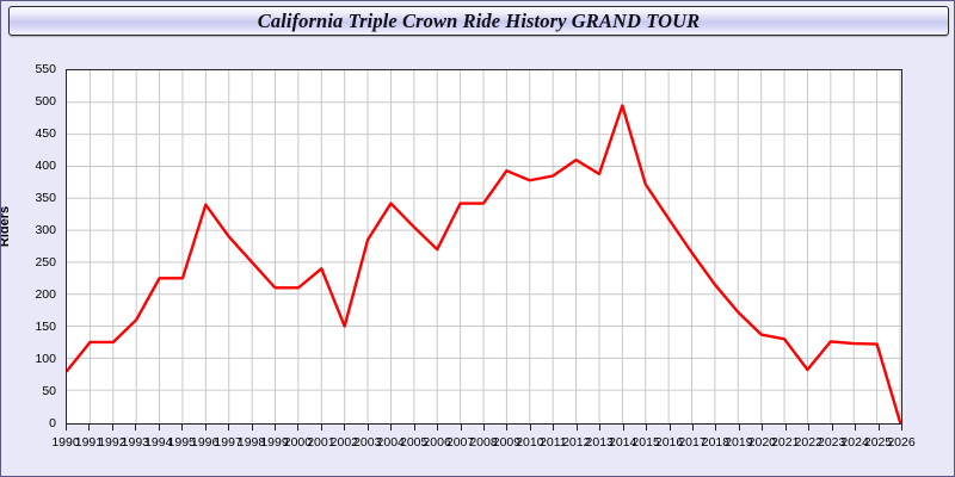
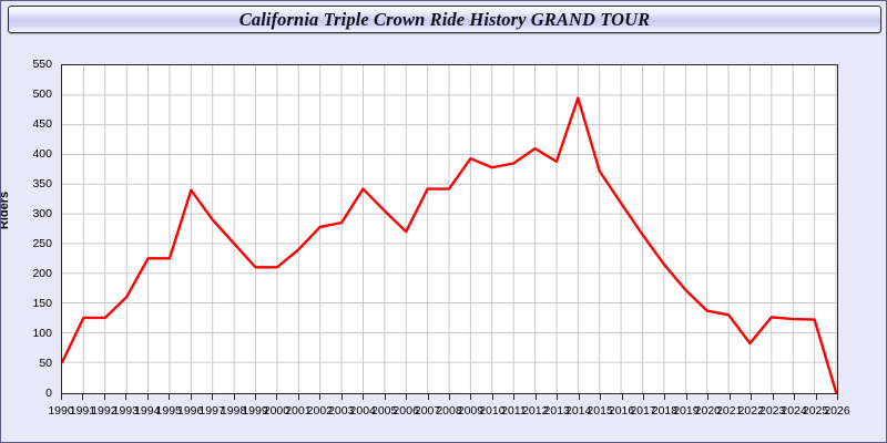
1990: 80 -> 50
2002: 150 -> 280
